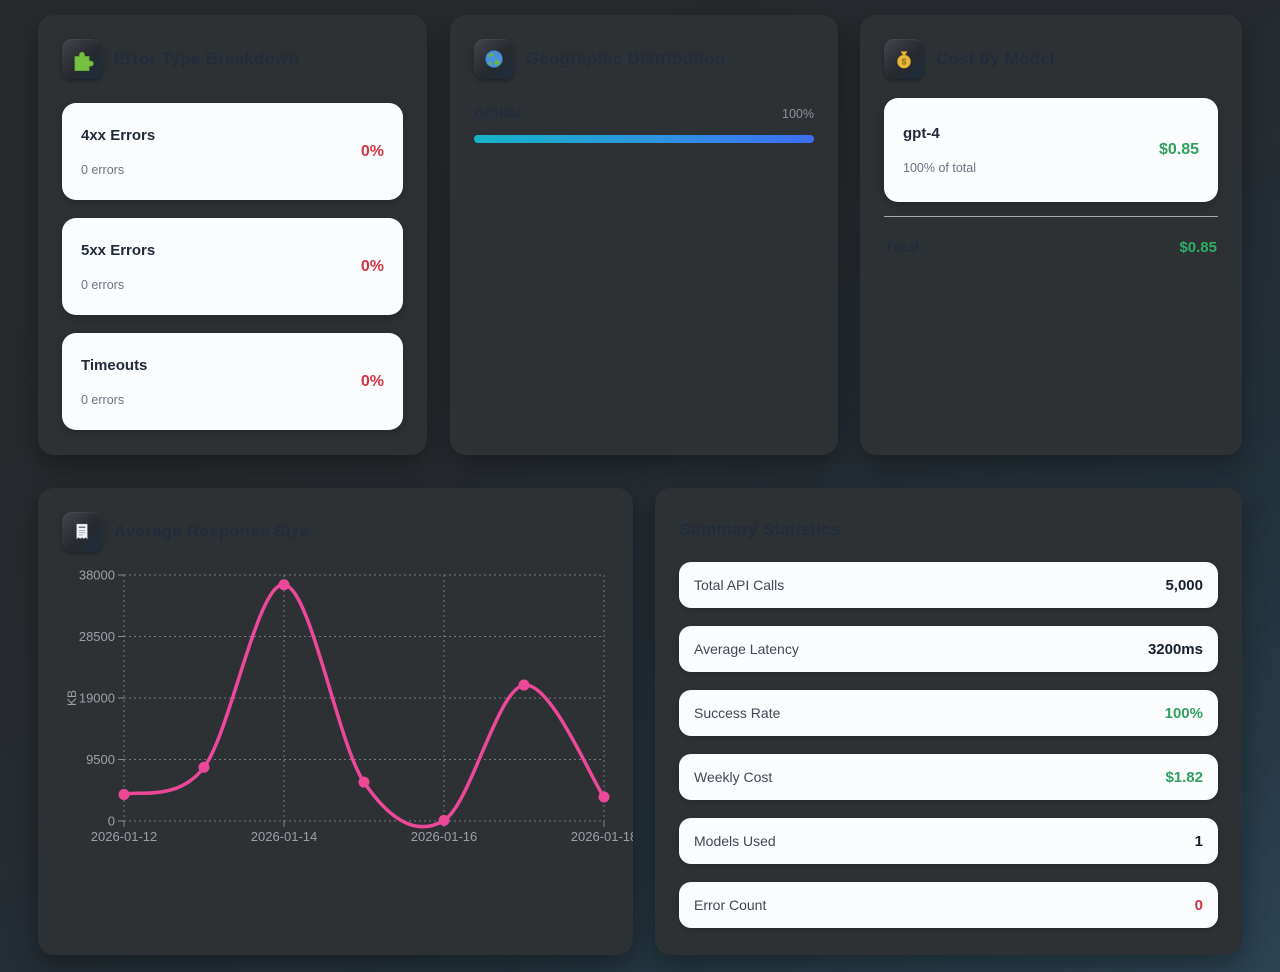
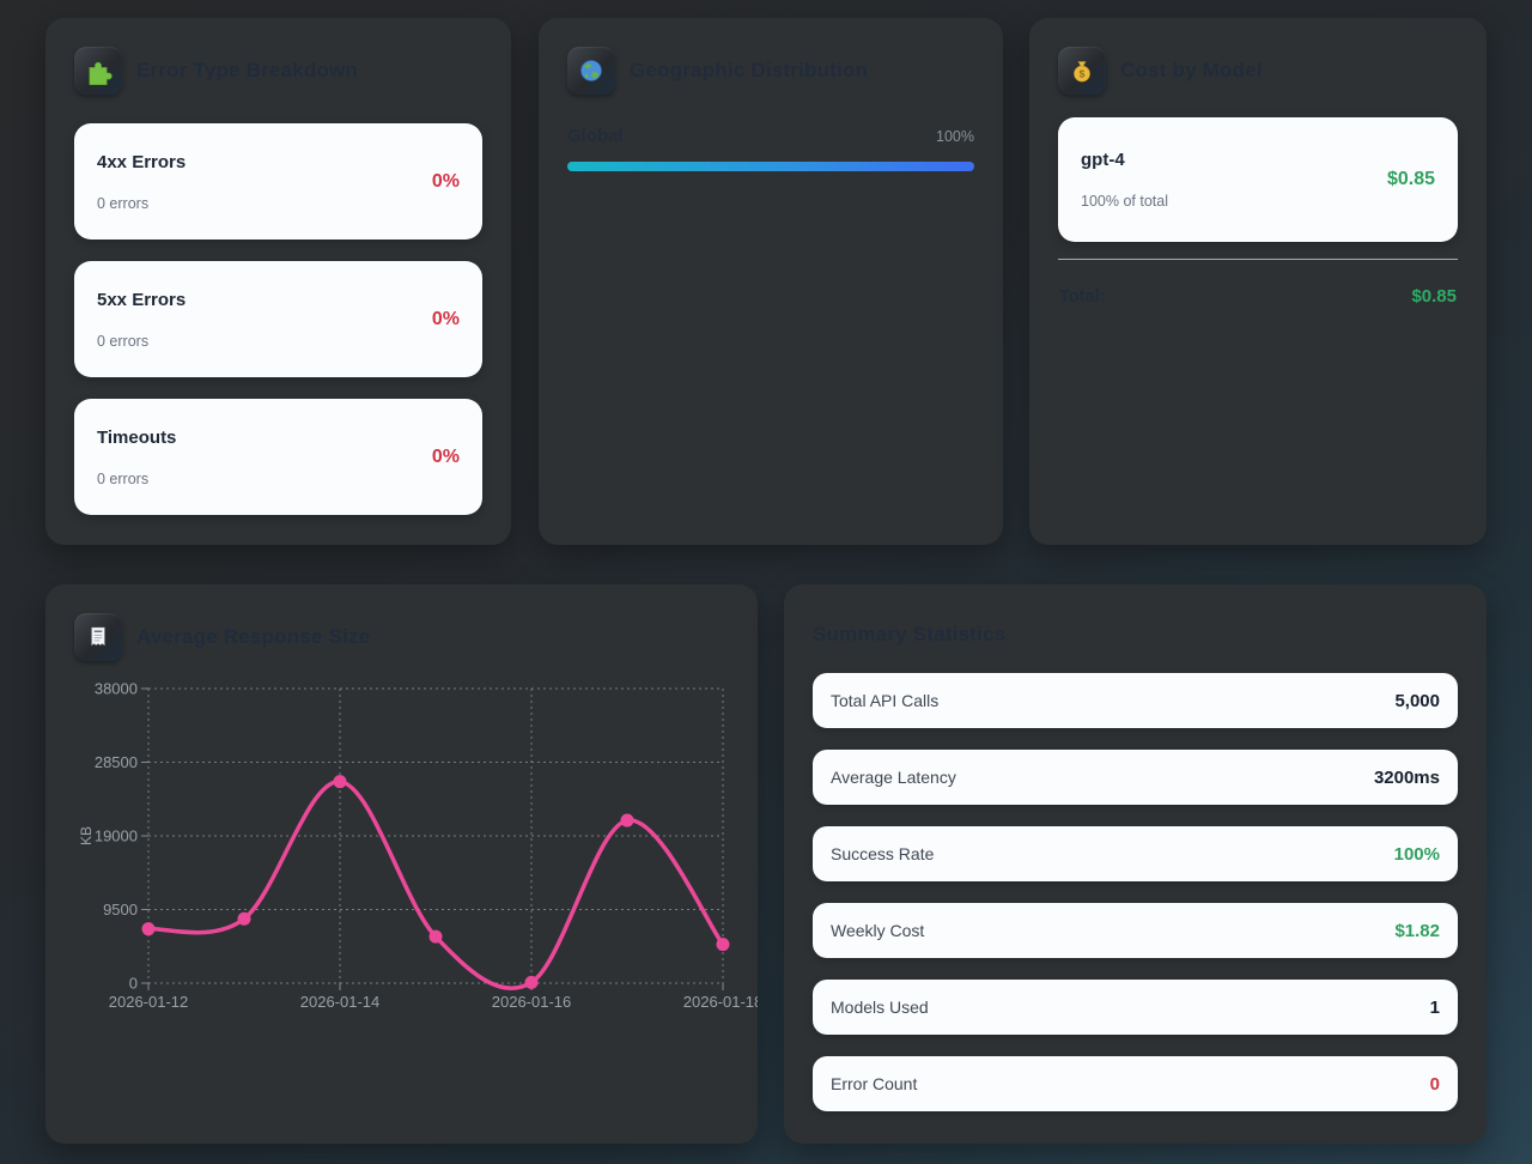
2026-01-12: 4000 -> 7000
2026-01-14: 36000 -> 26000
2026-01-18: 4000 -> 5000
